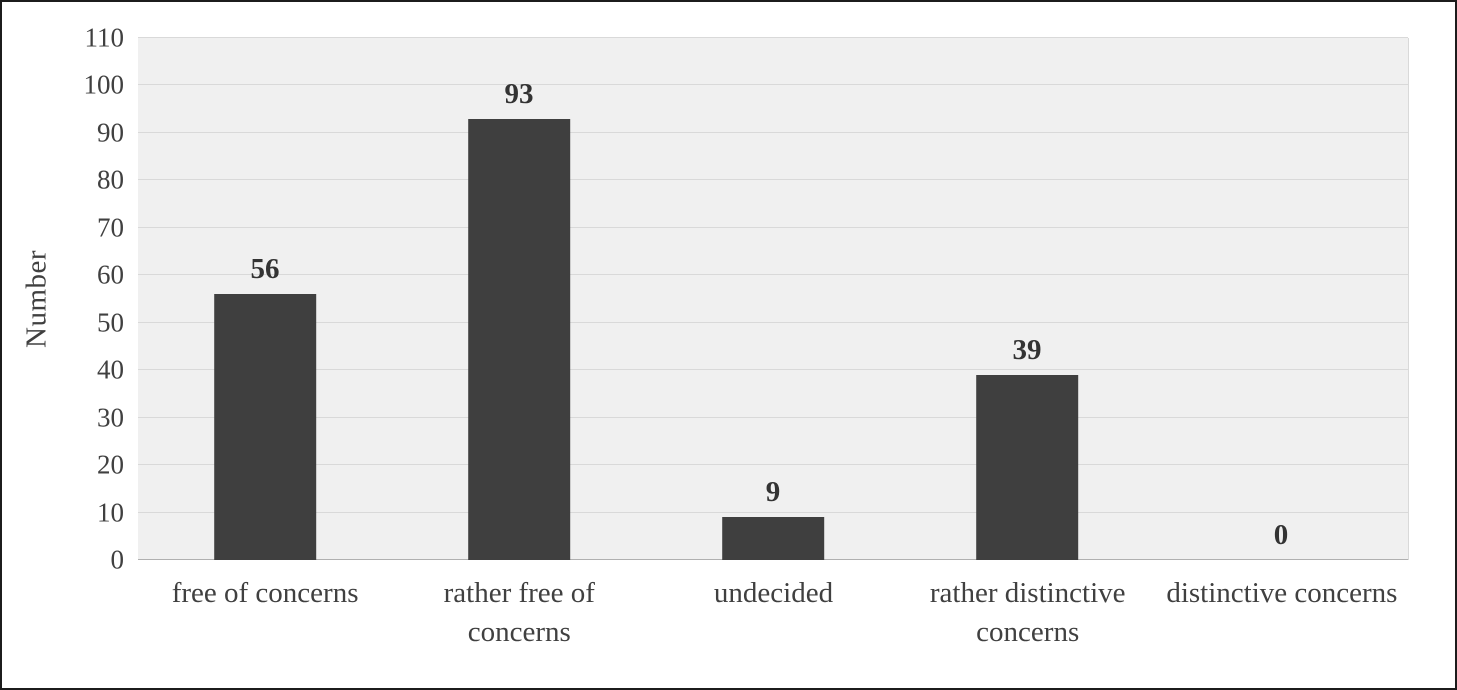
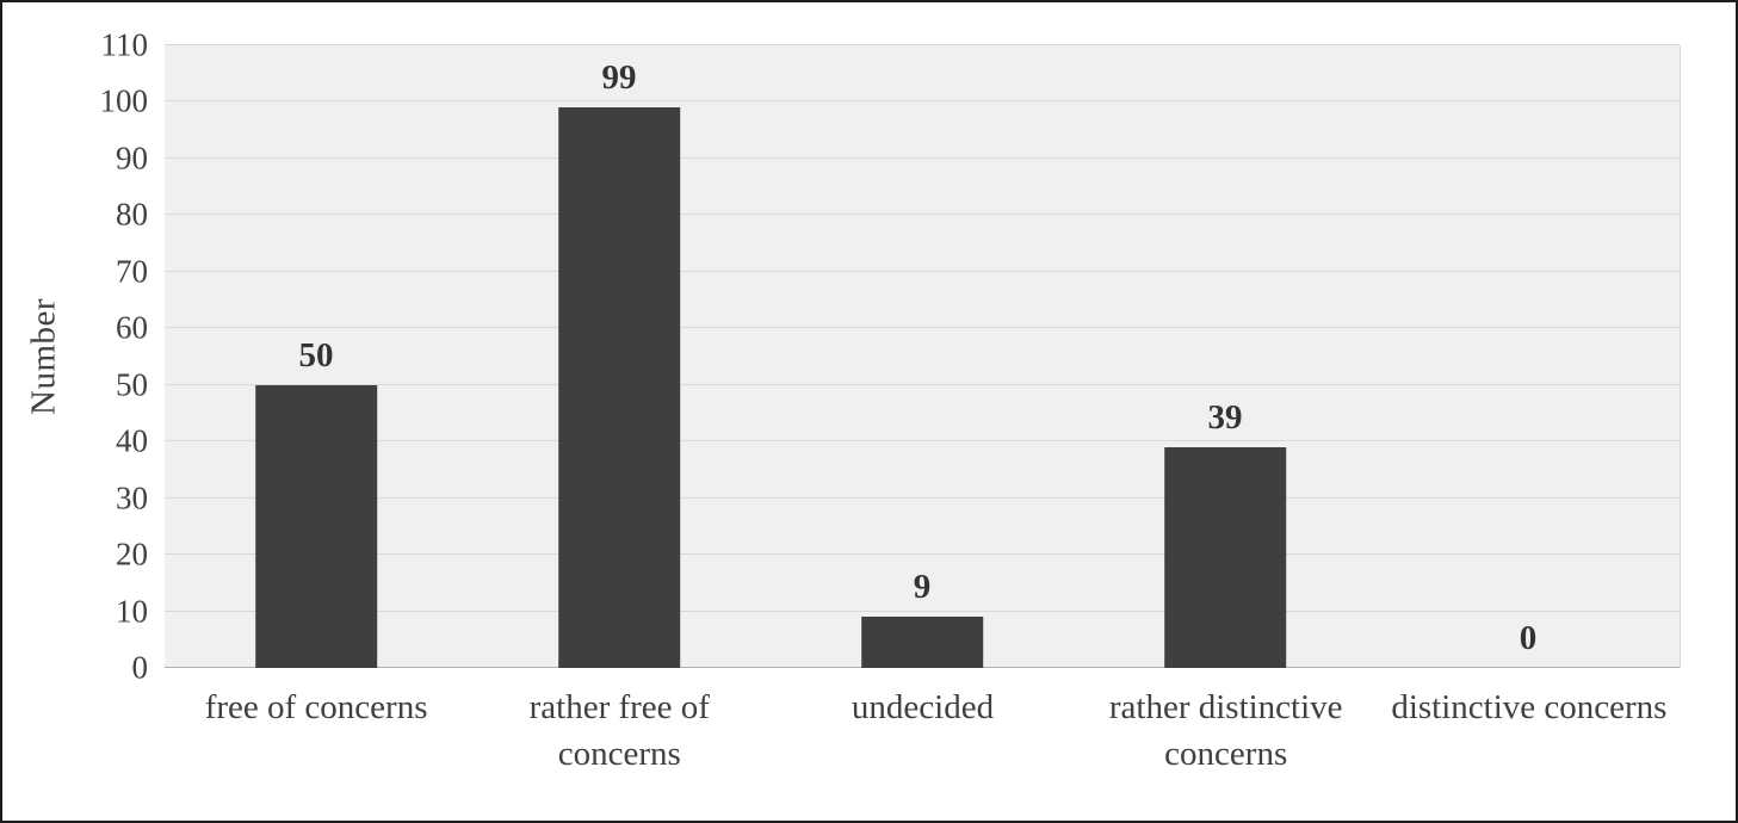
free of concerns: 56 -> 50
rather free of concerns: 93 -> 99
